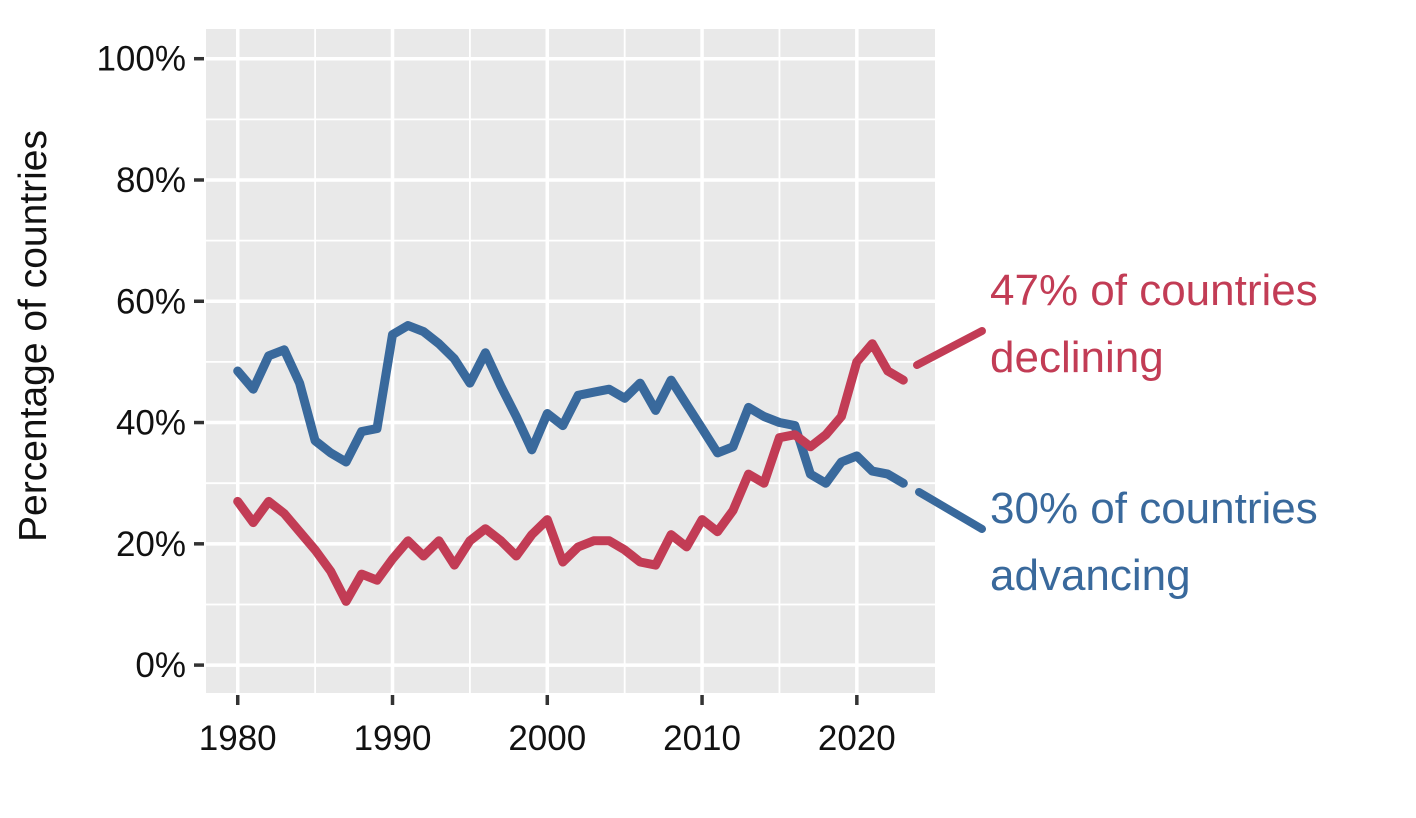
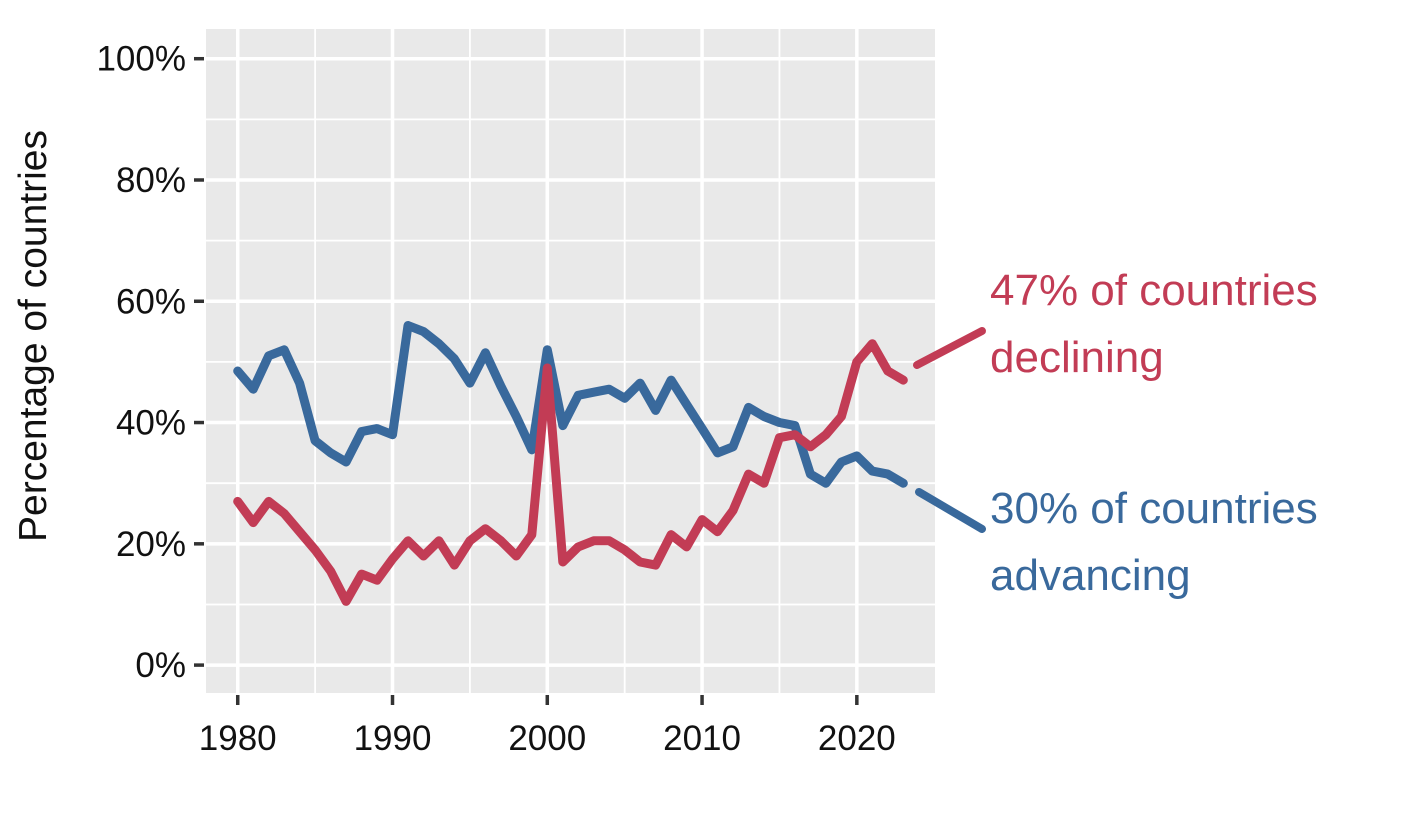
advancing/1990: 54% -> 38%
advancing/2000: 42% -> 52%
declining/2000: 24% -> 49%
